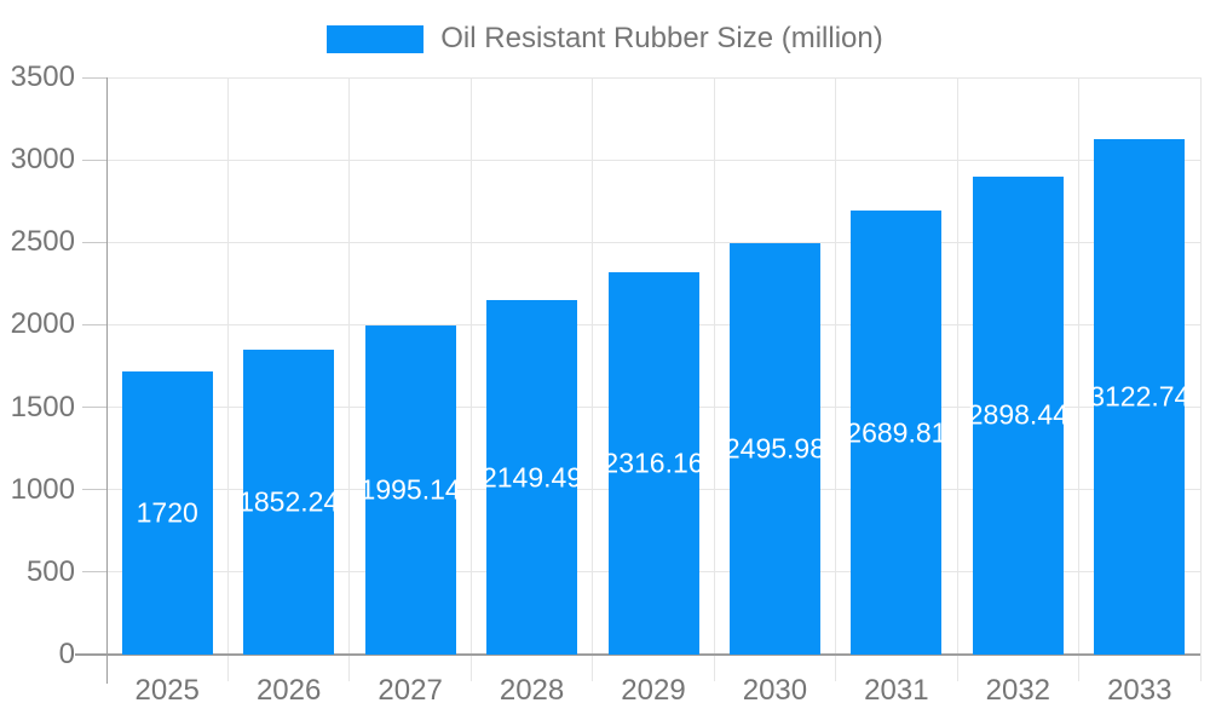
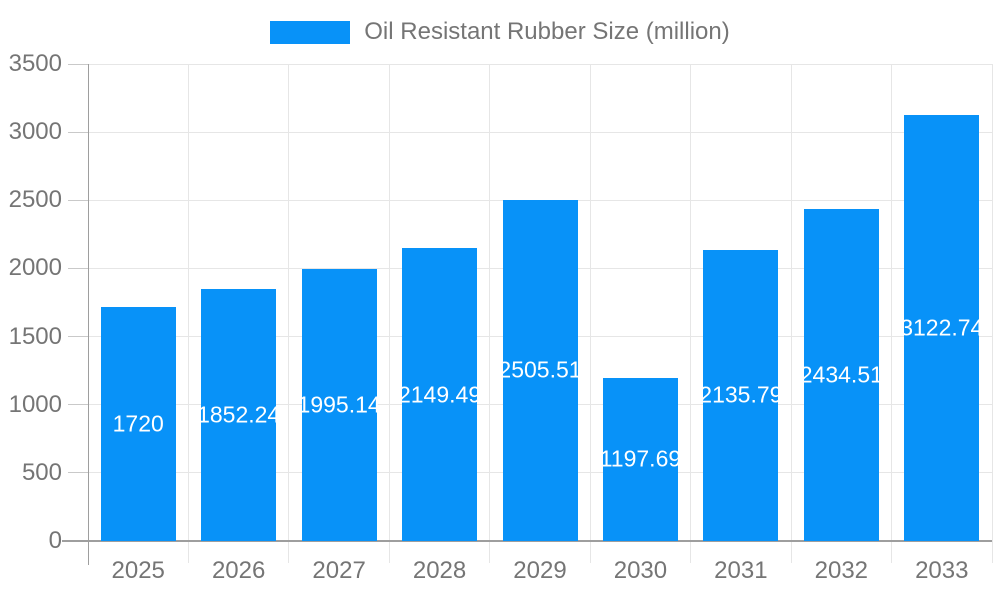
2029: 2316.16 -> 2505.51
2030: 2495.98 -> 1197.69
2031: 2689.81 -> 2135.79
2032: 2898.44 -> 2434.51
